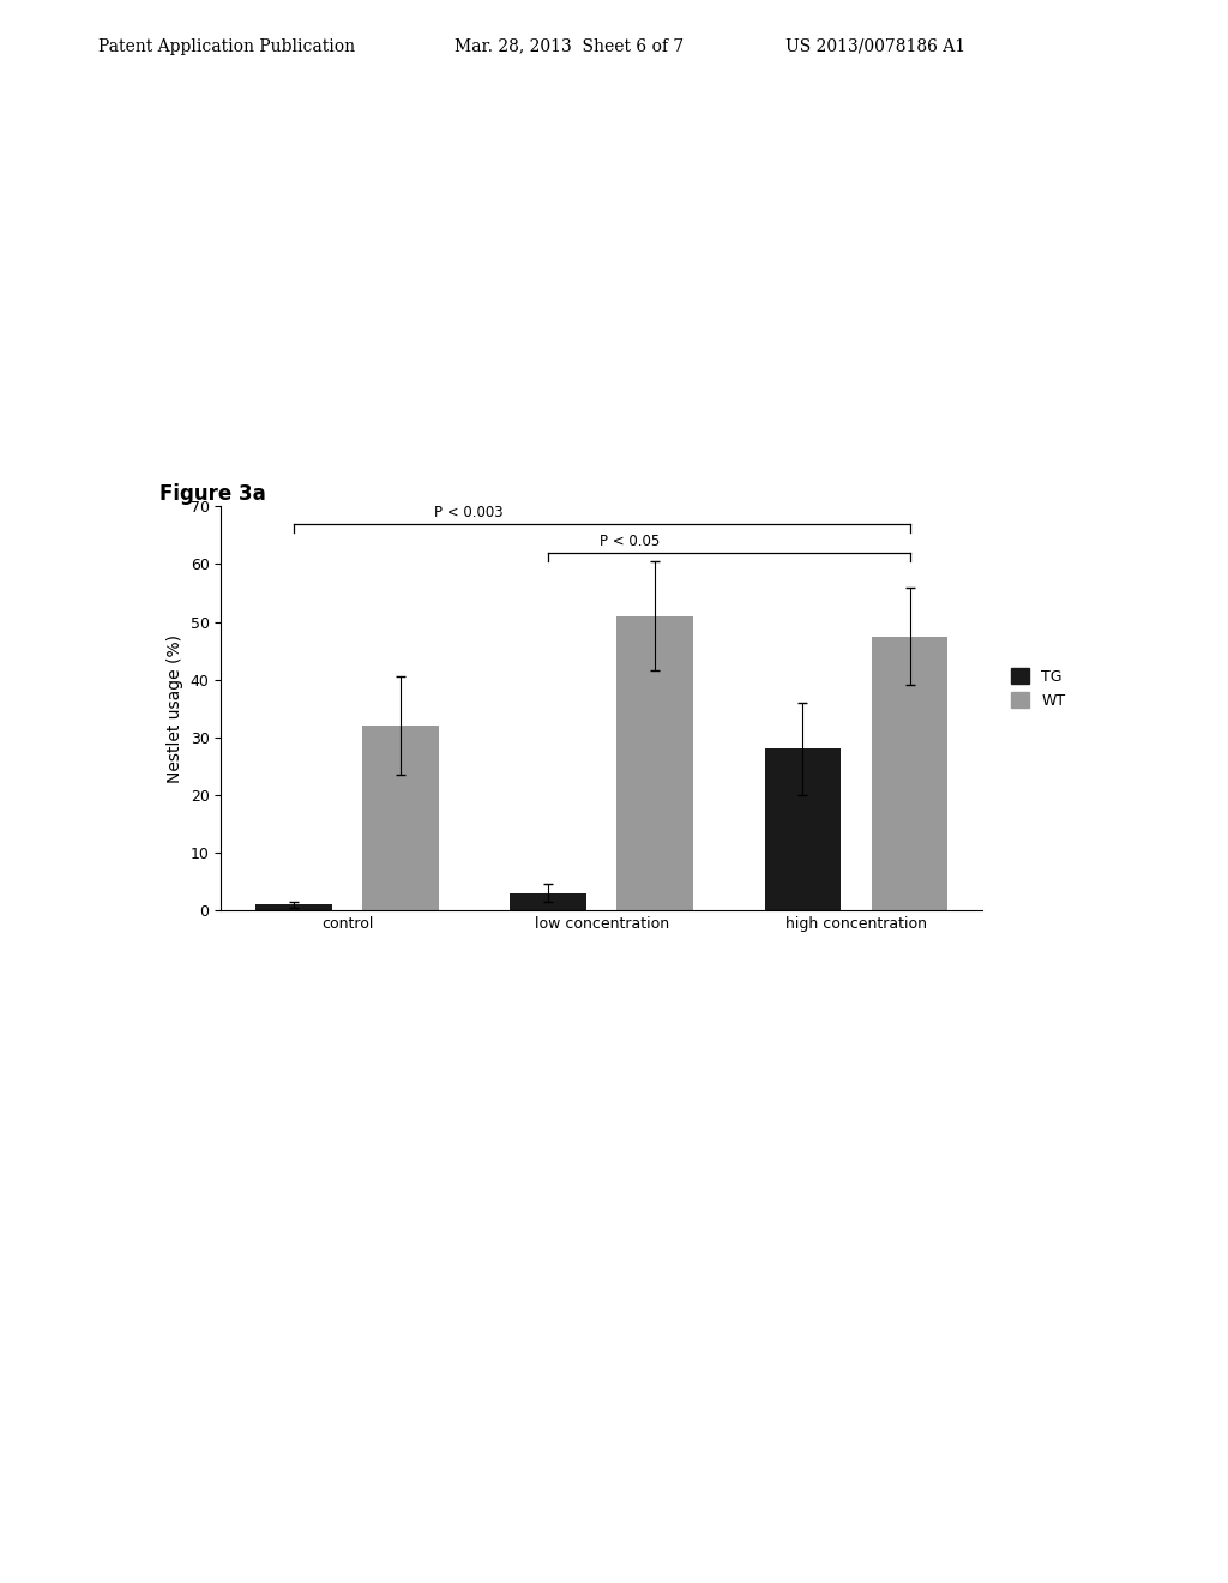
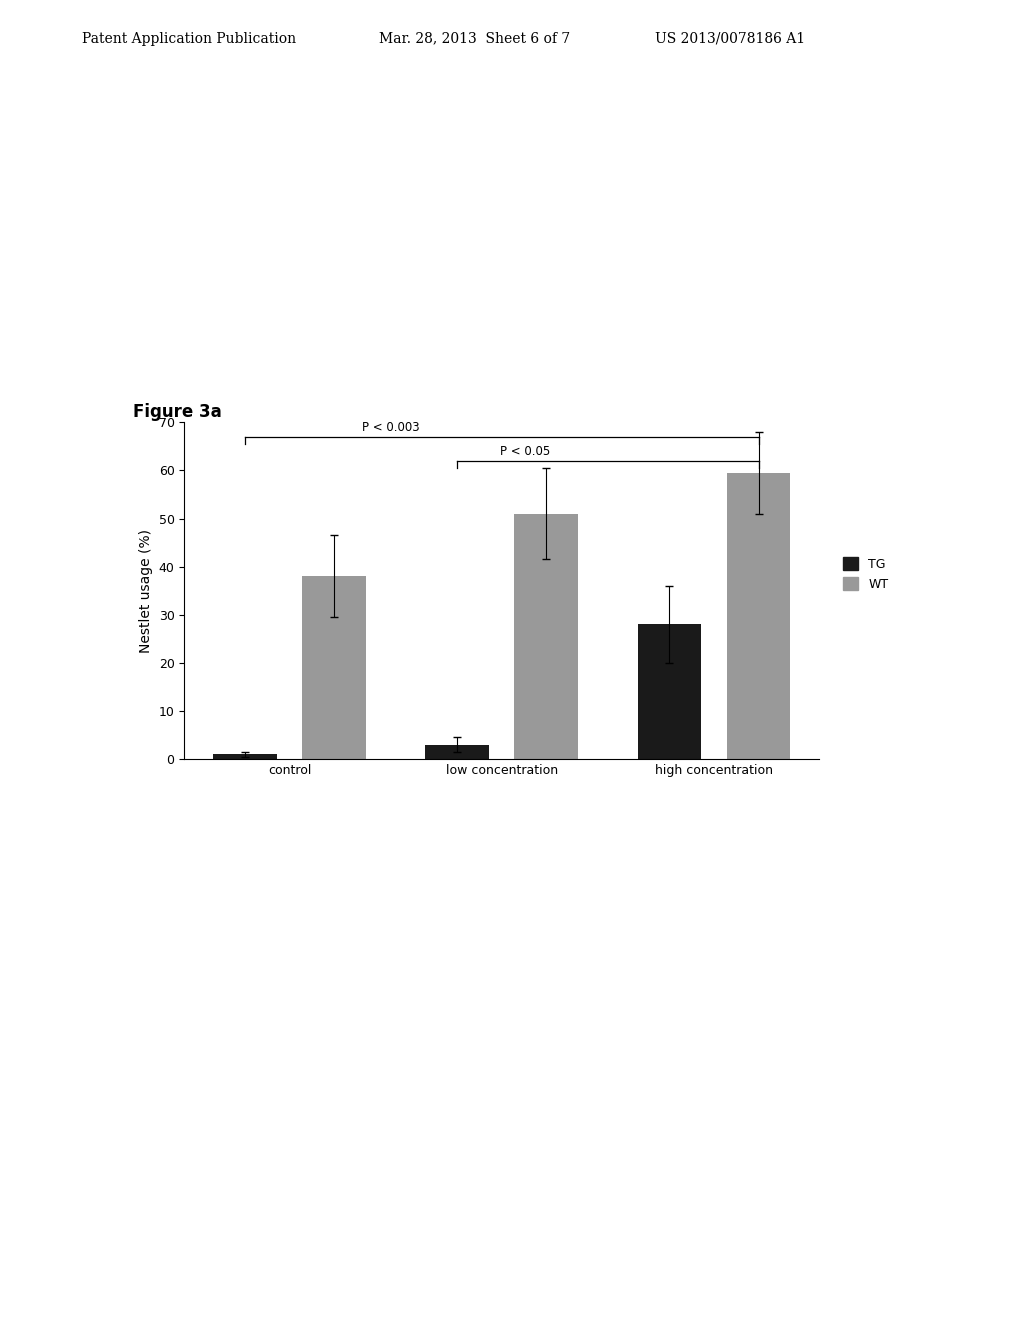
WT/control: 32.0 -> 38.0
WT/high concentration: 47.5 -> 59.5
